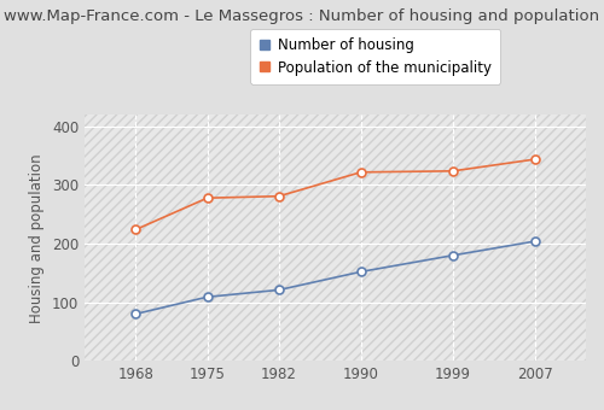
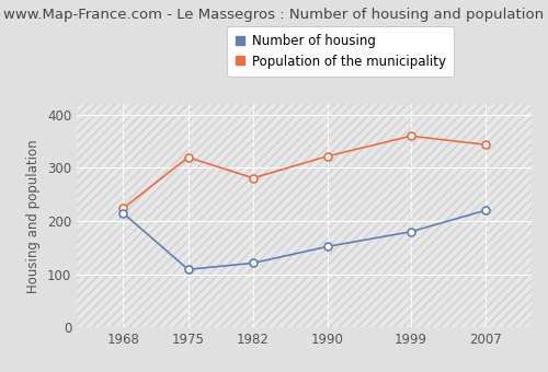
Number of housing/1968: 80 -> 215
Population of the municipality/1975: 278 -> 320
Population of the municipality/1999: 324 -> 360
Number of housing/2007: 204 -> 220
